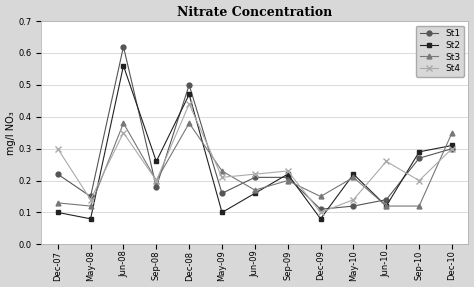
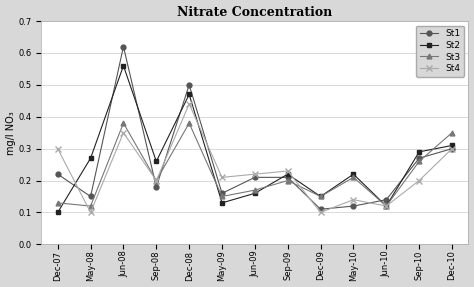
St2/May-08: 0.08 -> 0.27
St4/May-08: 0.14 -> 0.10
St2/May-09: 0.10 -> 0.13
St3/May-09: 0.23 -> 0.15
St2/Dec-09: 0.08 -> 0.15
St4/Jun-10: 0.26 -> 0.12
St3/Sep-10: 0.12 -> 0.26
